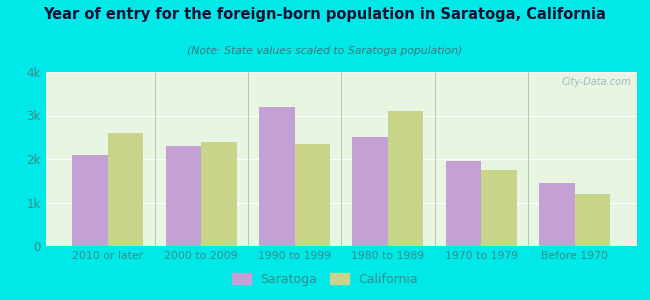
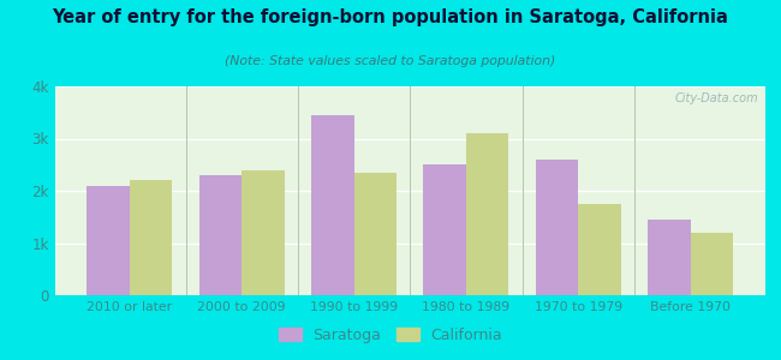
California/2010 or later: 2.60k -> 2.20k
Saratoga/1990 to 1999: 3.20k -> 3.45k
Saratoga/1970 to 1979: 1.95k -> 2.60k
